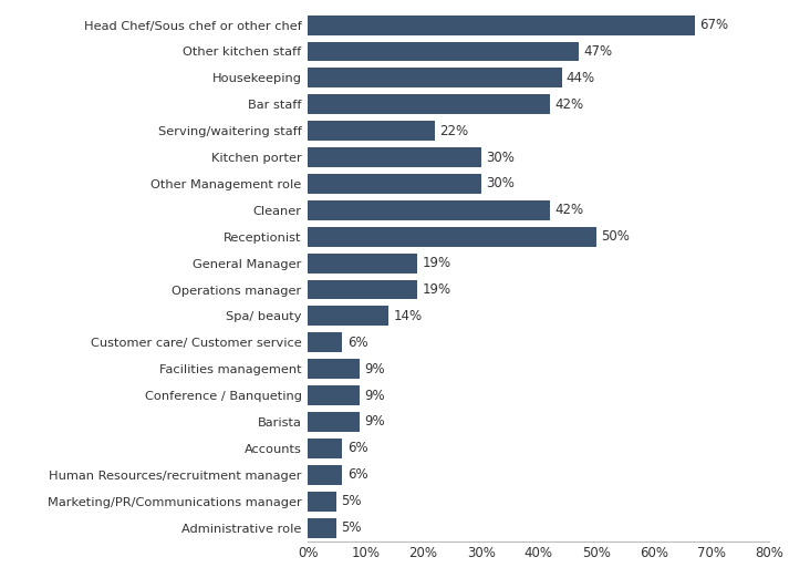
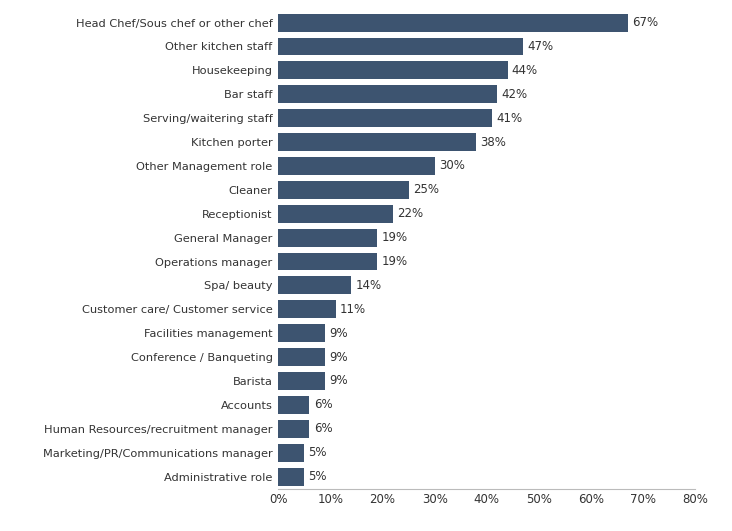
Serving/waitering staff: 22% -> 41%
Kitchen porter: 30% -> 38%
Cleaner: 42% -> 25%
Receptionist: 50% -> 22%
Customer care/ Customer service: 6% -> 11%
